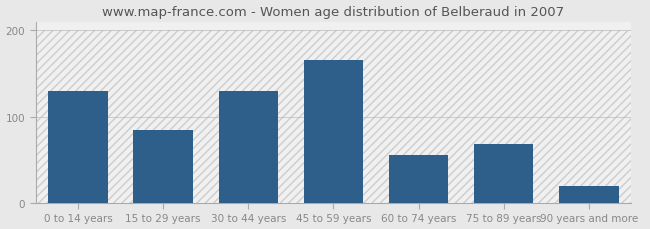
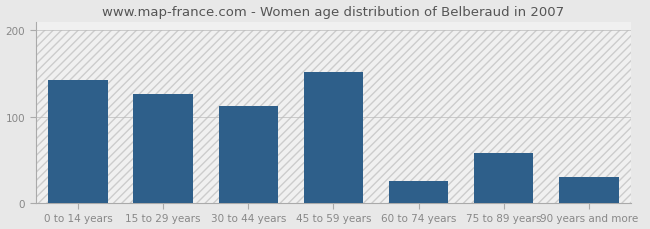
0 to 14 years: 130 -> 142
15 to 29 years: 85 -> 126
30 to 44 years: 130 -> 112
45 to 59 years: 165 -> 152
60 to 74 years: 55 -> 26
75 to 89 years: 68 -> 58
90 years and more: 20 -> 30
